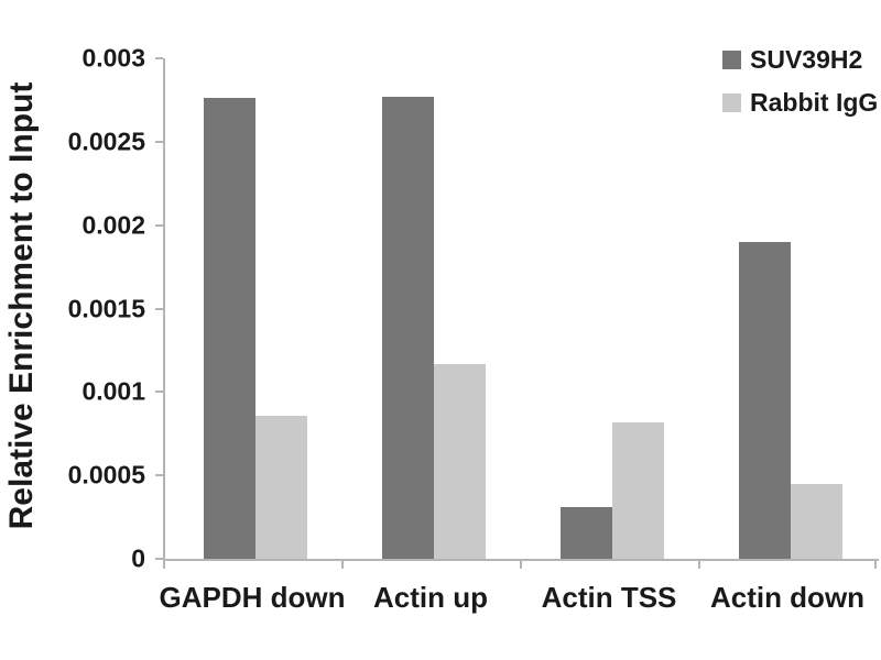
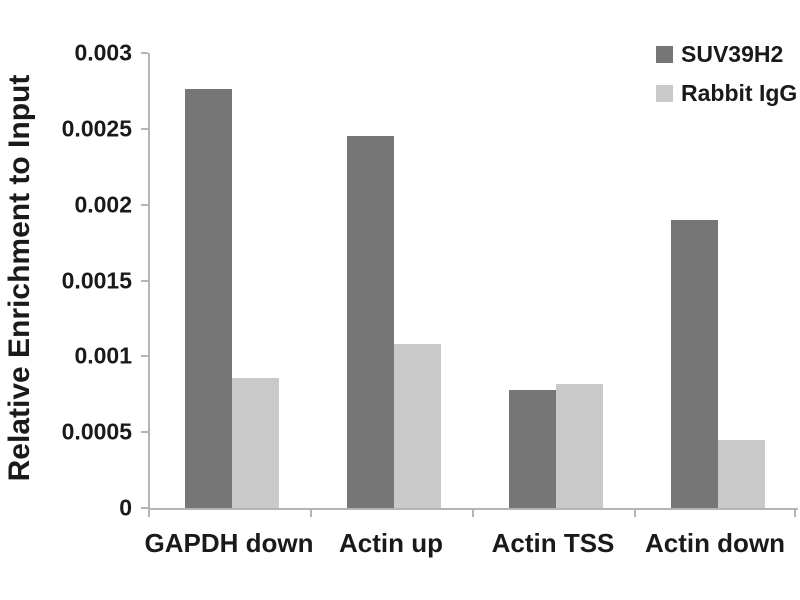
SUV39H2/Actin up: 0.00277 -> 0.00245
Rabbit IgG/Actin up: 0.00117 -> 0.00108
SUV39H2/Actin TSS: 0.00031 -> 0.00078
